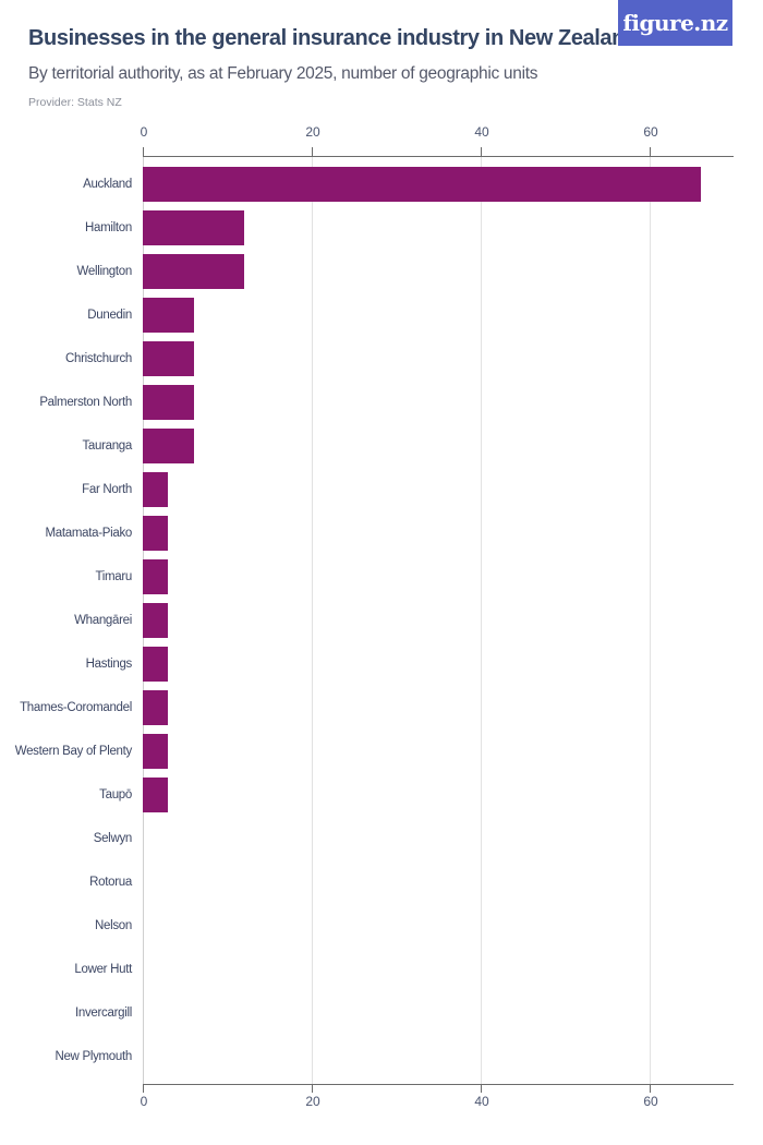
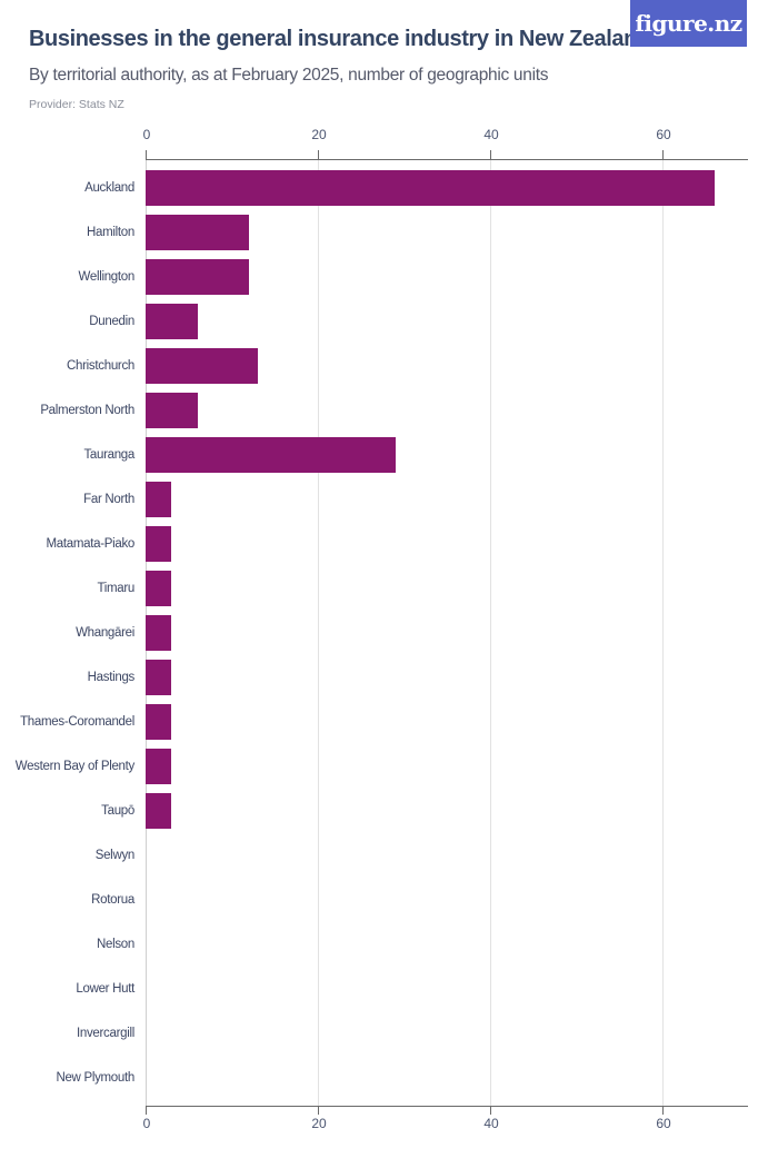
Christchurch: 6 -> 13
Tauranga: 6 -> 29
